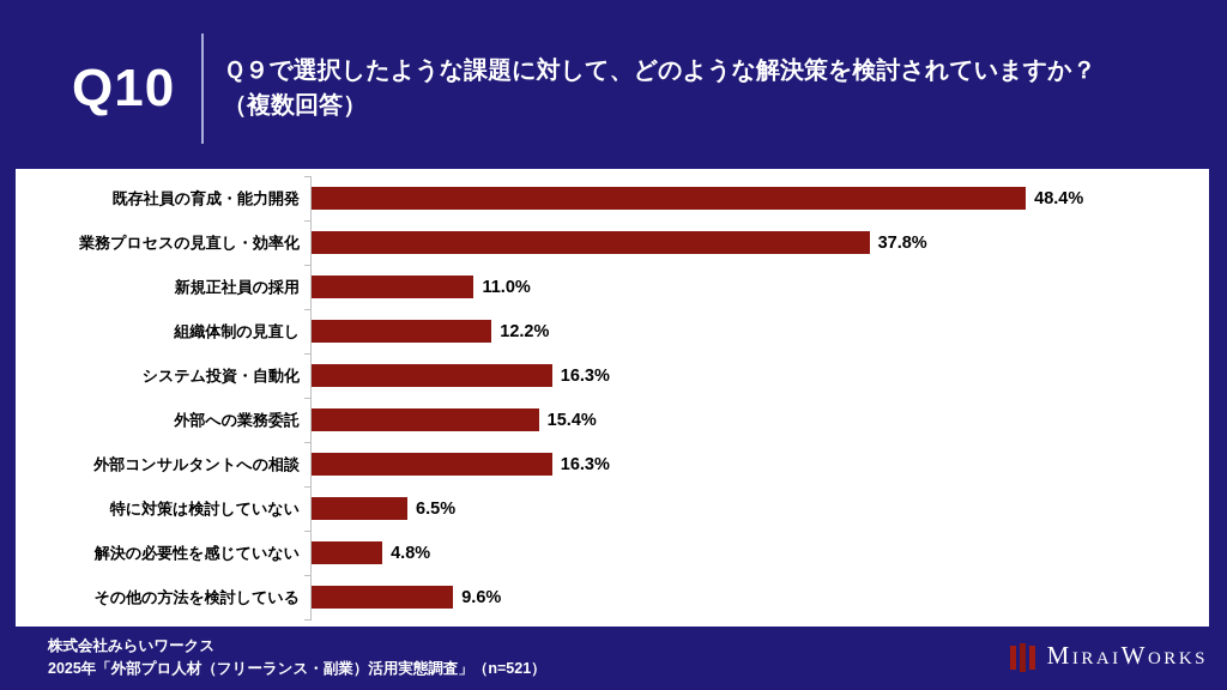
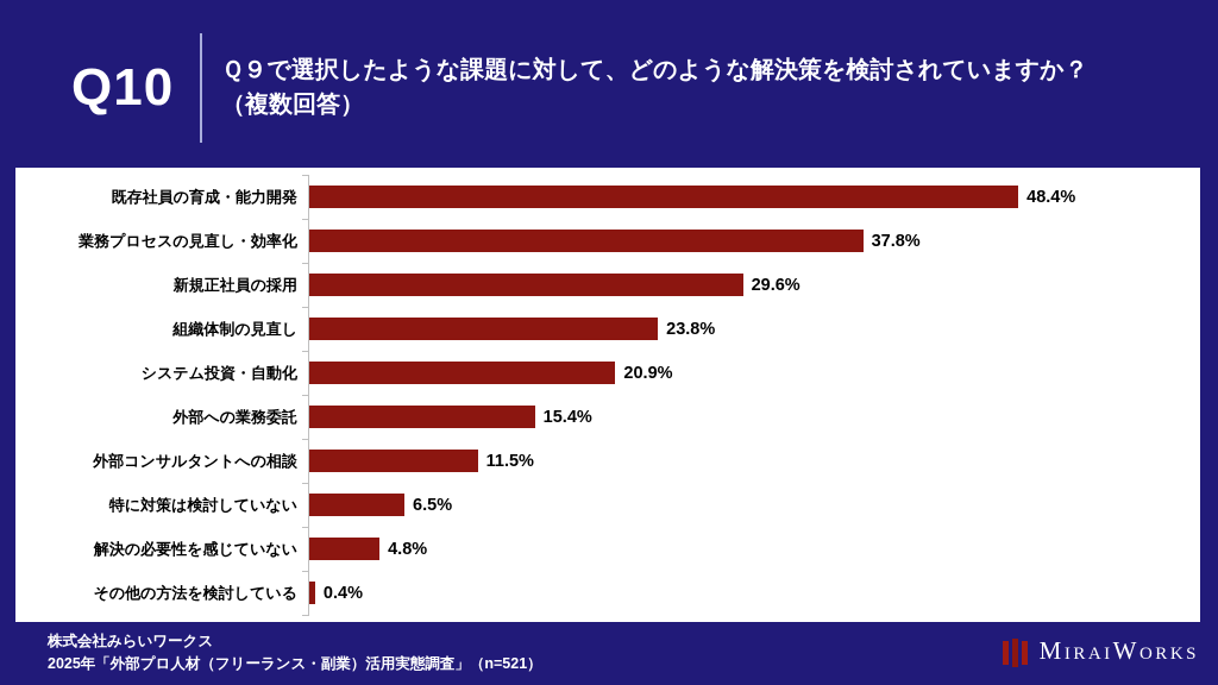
新規正社員の採用: 11.0% -> 29.6%
組織体制の見直し: 12.2% -> 23.8%
システム投資・自動化: 16.3% -> 20.9%
外部コンサルタントへの相談: 16.3% -> 11.5%
その他の方法を検討している: 9.6% -> 0.4%
